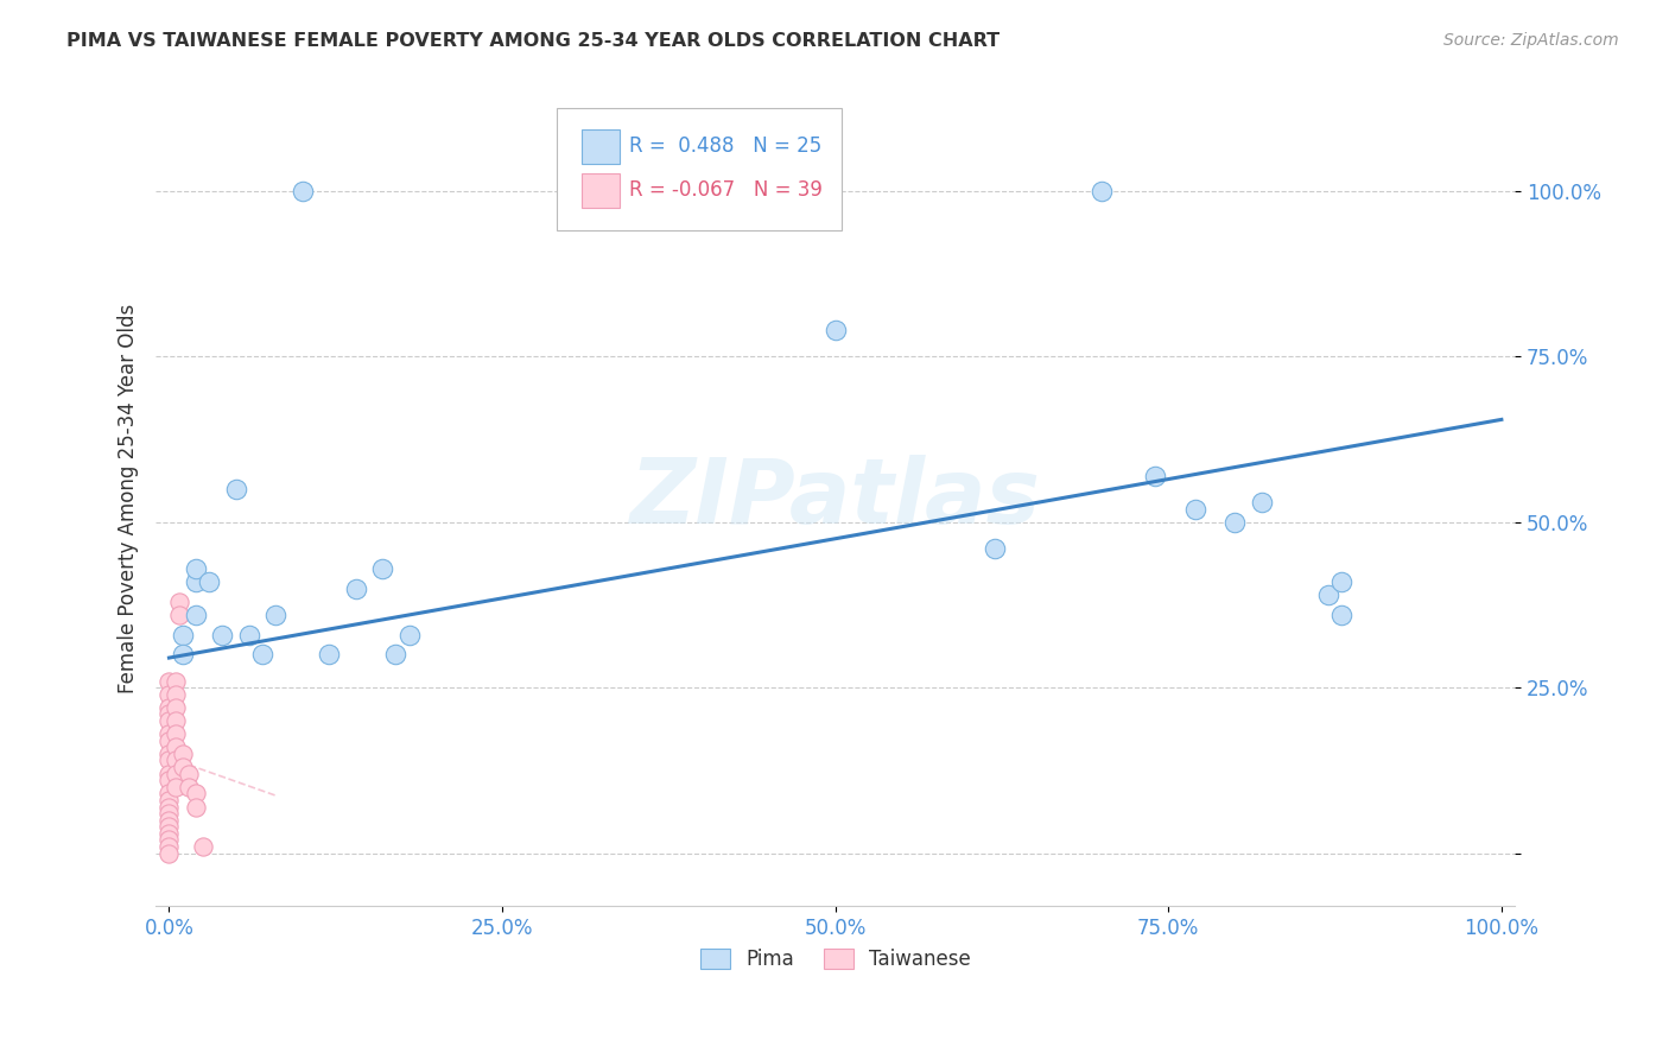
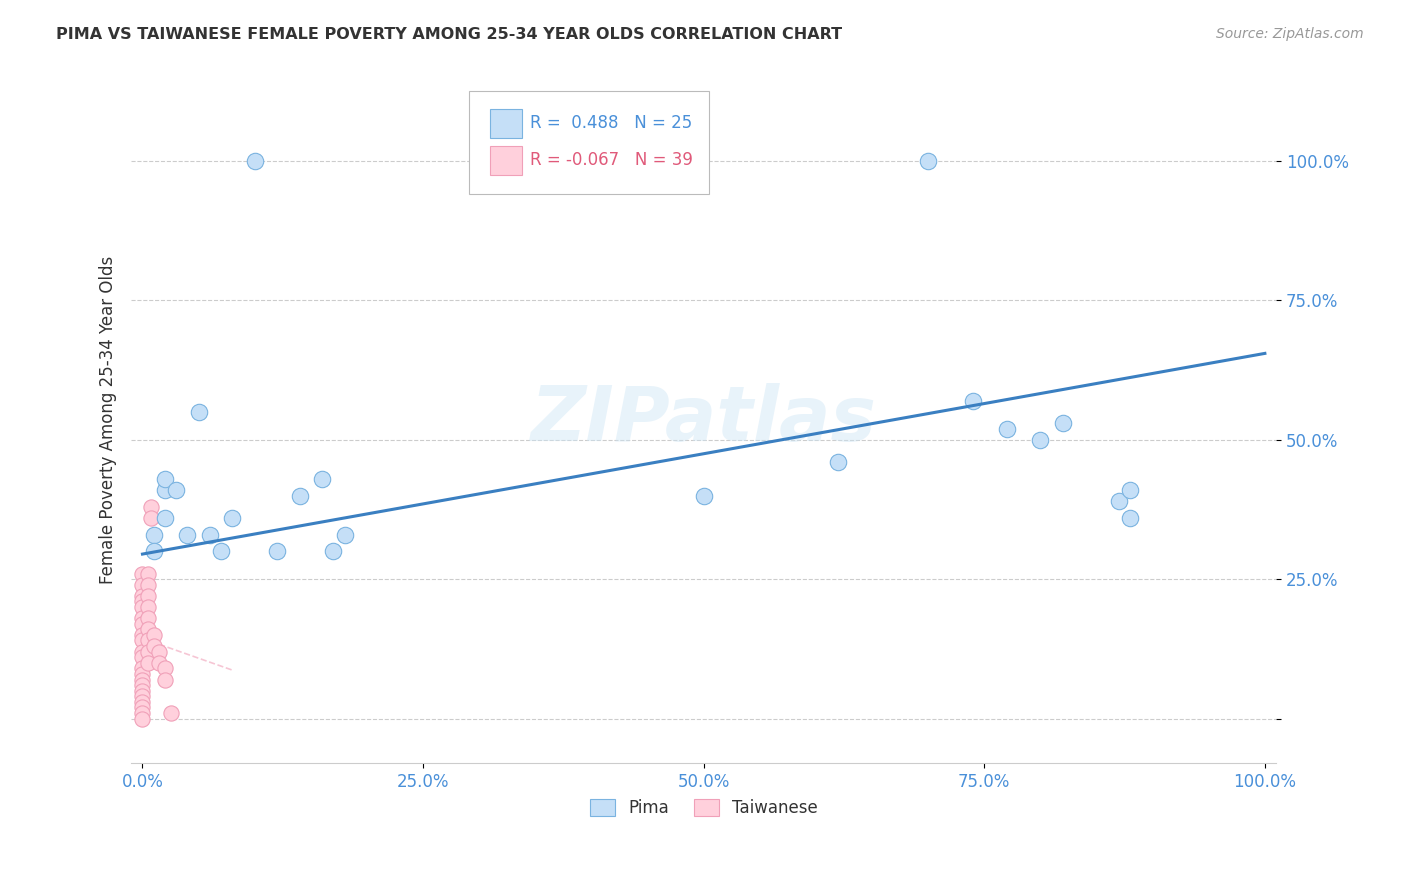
Pima/50.0%: 79% -> 40%
